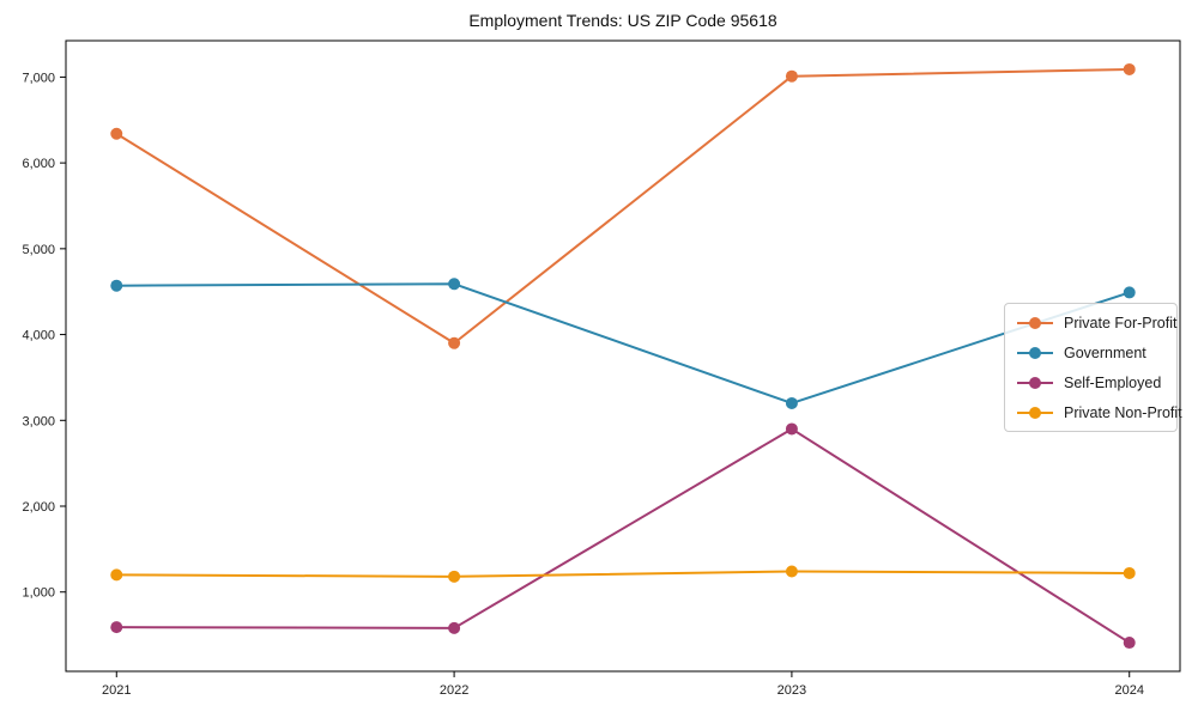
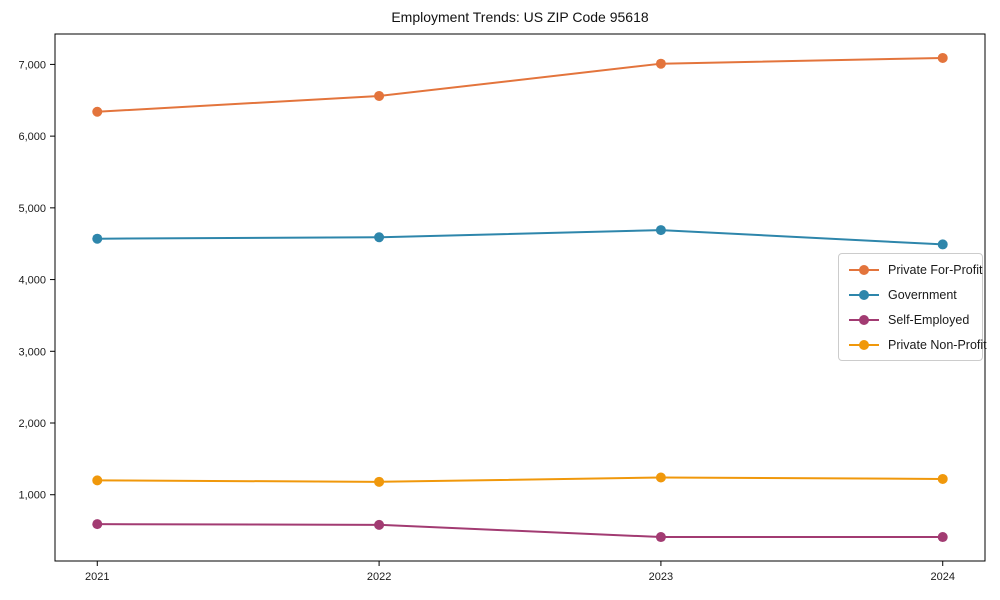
Private For-Profit/2022: 3900 -> 6600
Government/2023: 3200 -> 4700
Self-Employed/2023: 2900 -> 400
